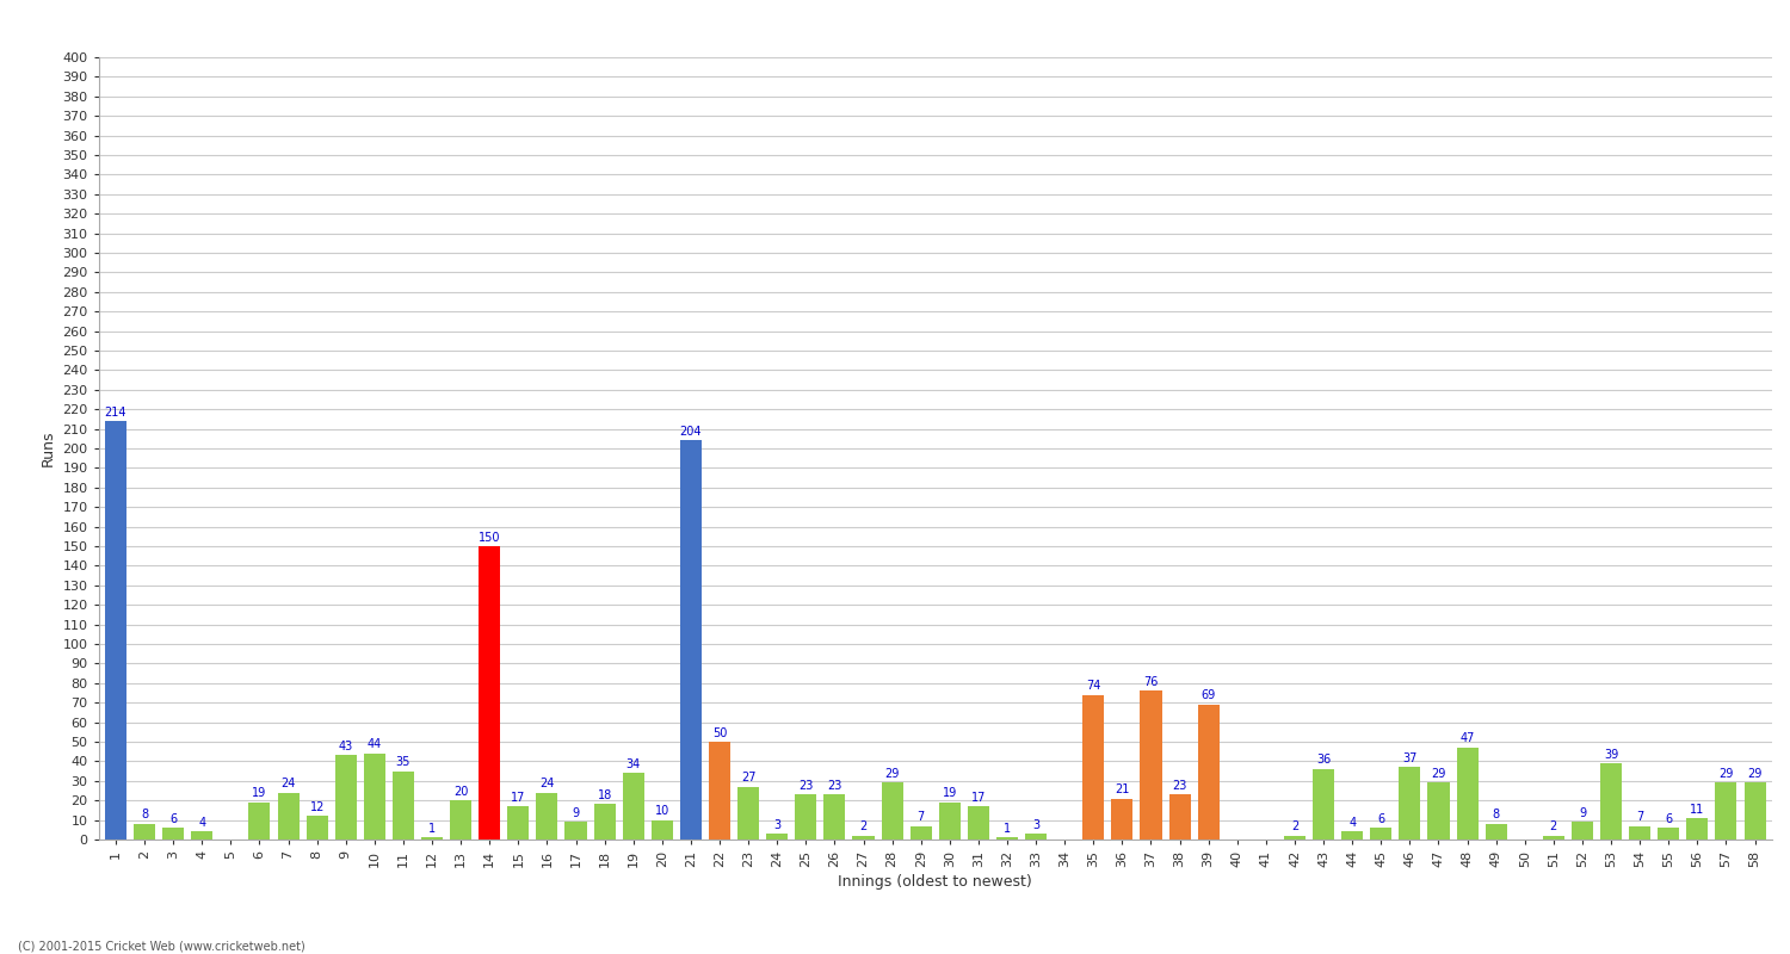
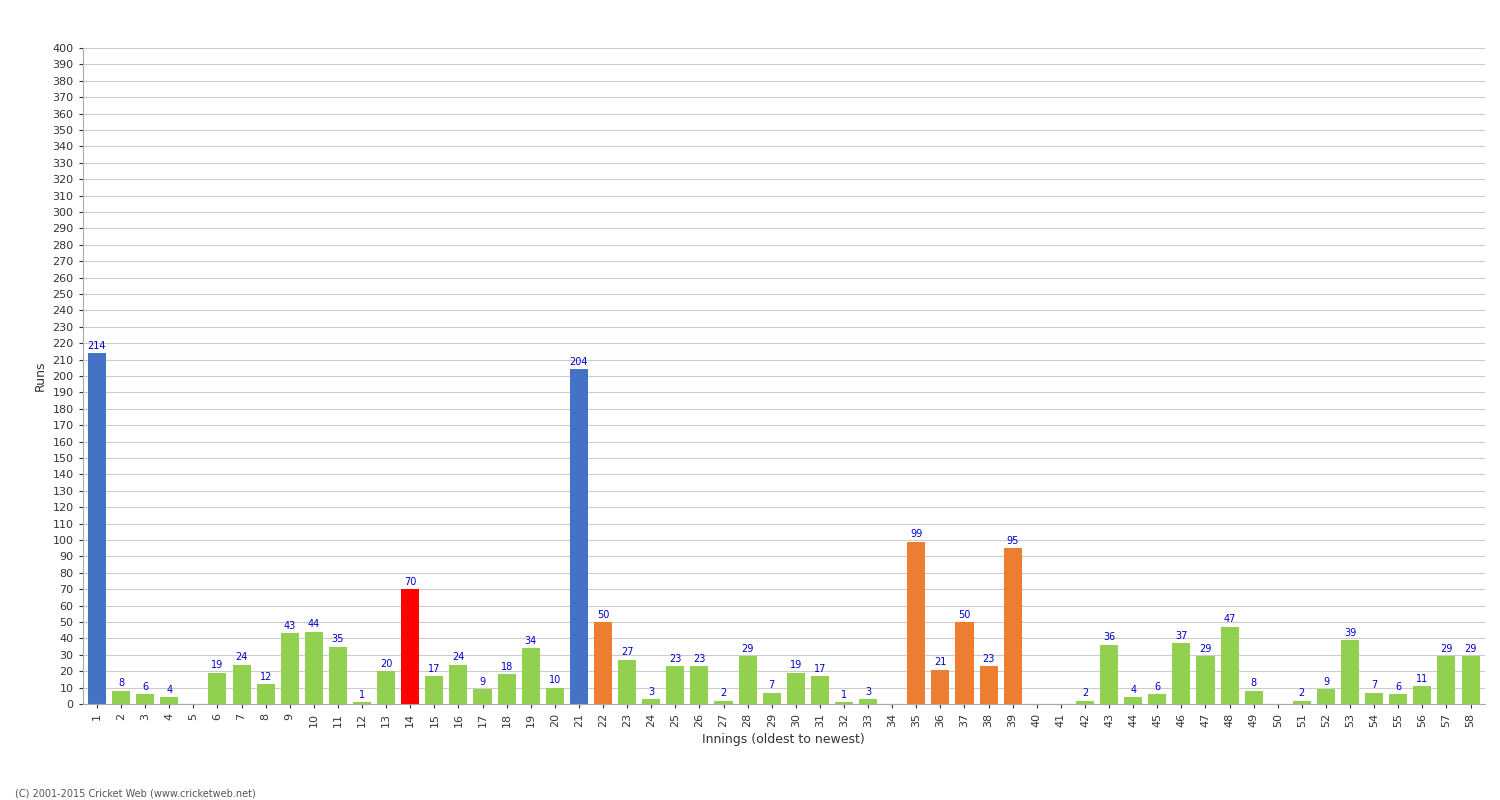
14: 150 -> 70
35: 74 -> 99
37: 76 -> 50
39: 69 -> 95
